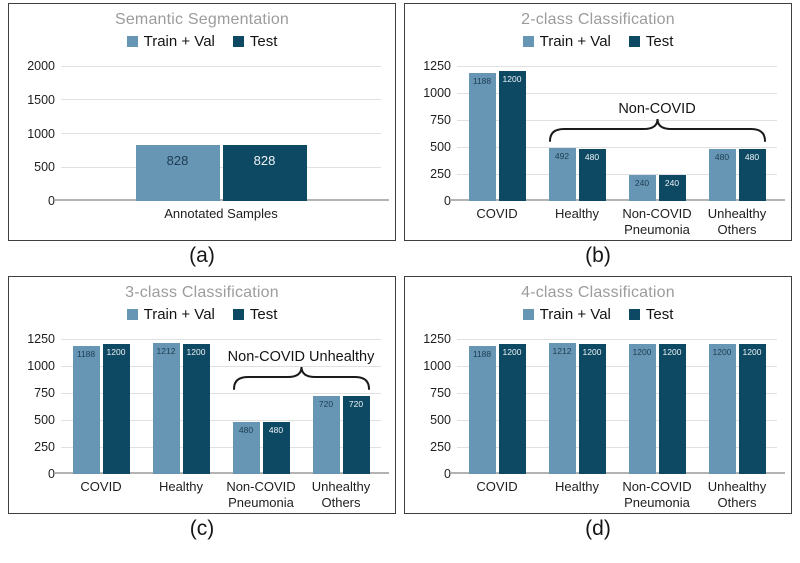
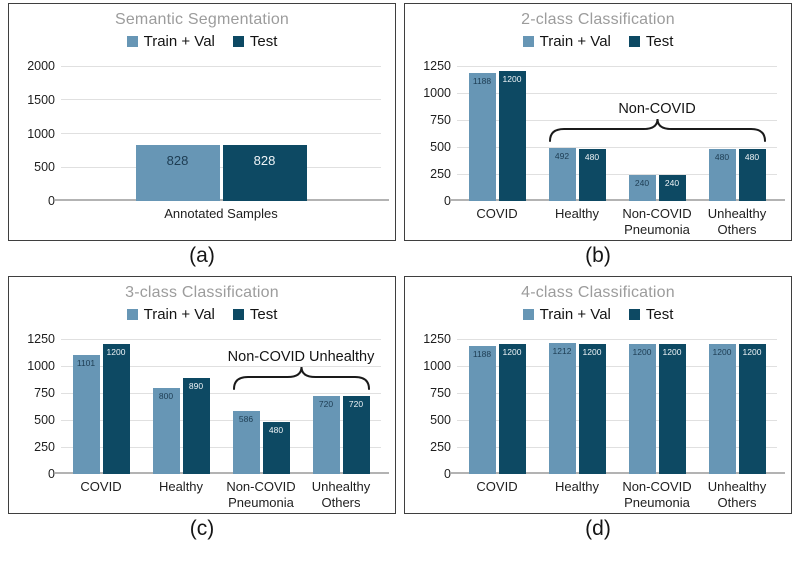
3-class Classification/Train + Val/COVID: 1188 -> 1101
3-class Classification/Train + Val/Healthy: 1212 -> 800
3-class Classification/Test/Healthy: 1200 -> 890
3-class Classification/Train + Val/Non-COVID Pneumonia: 480 -> 586
